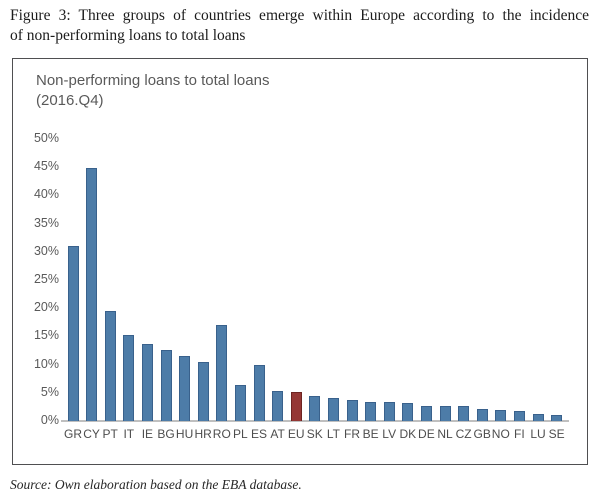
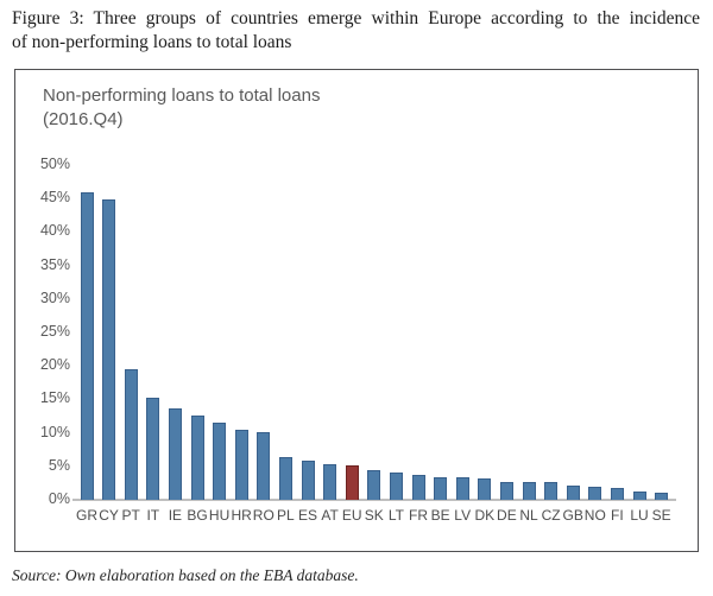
GR: 31% -> 46%
RO: 17% -> 10%
ES: 10% -> 6%
